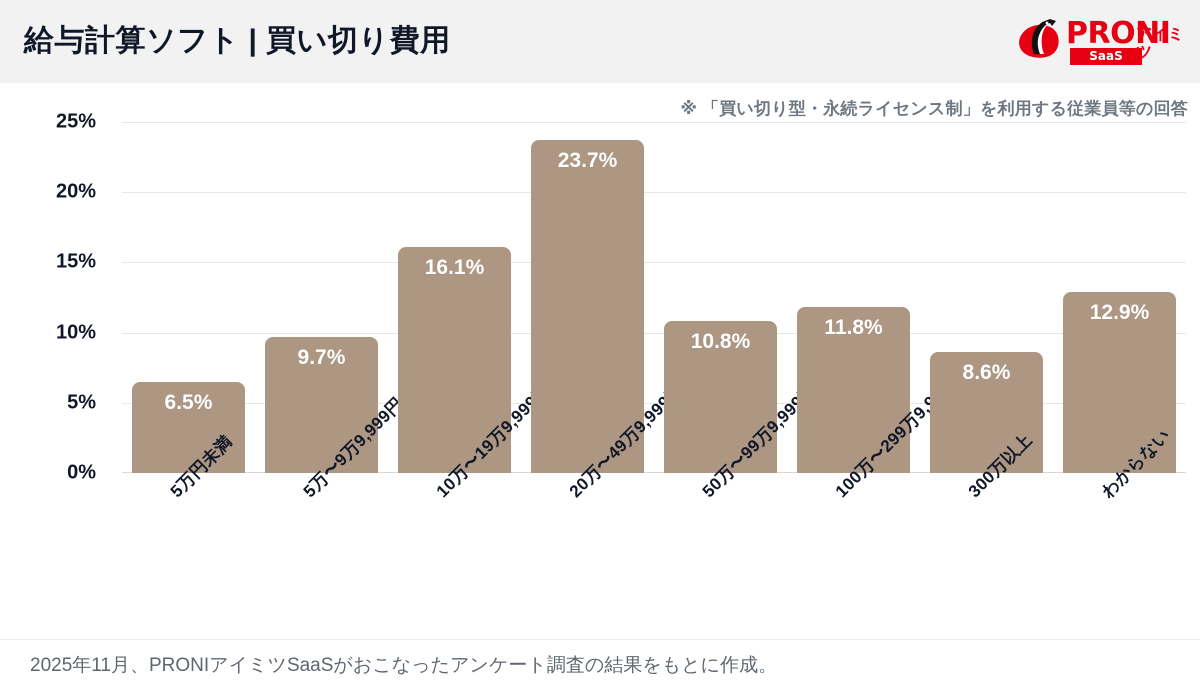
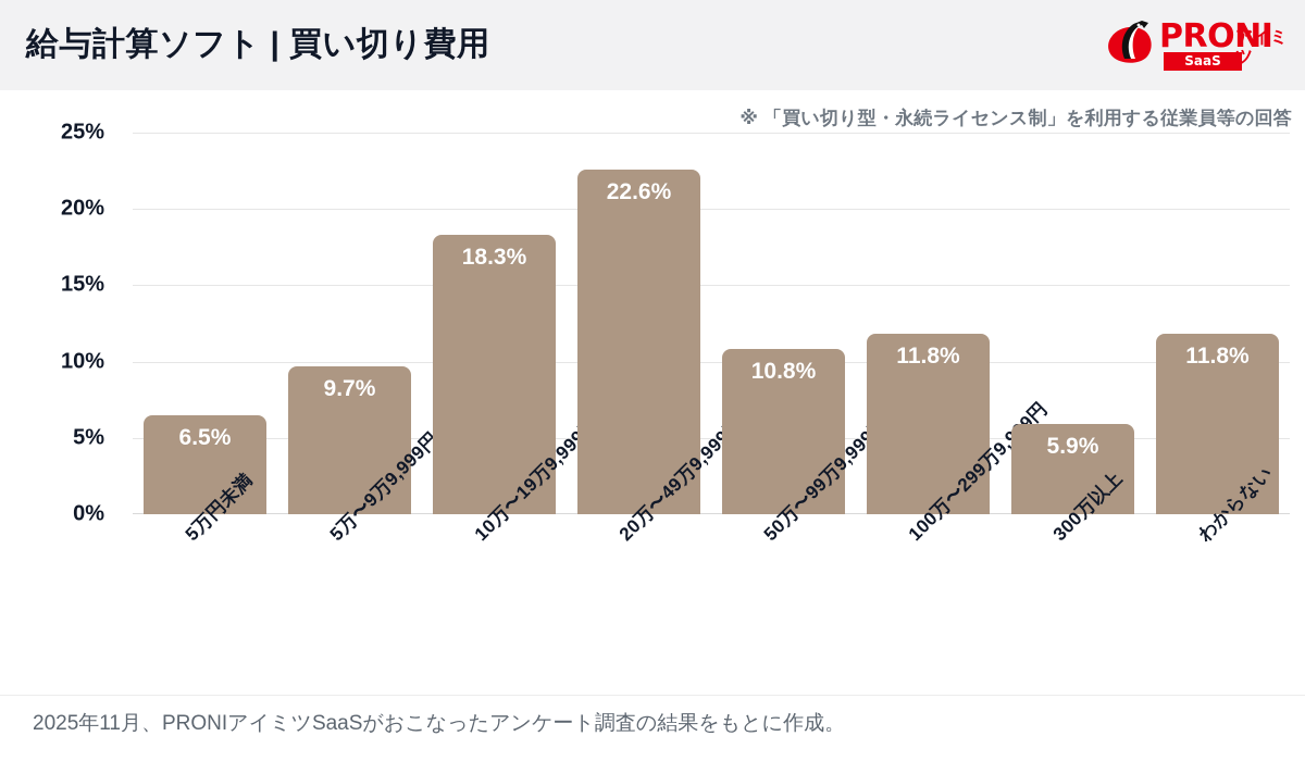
10万〜19万9,999円: 16.1% -> 18.3%
20万〜49万9,999円: 23.7% -> 22.6%
300万以上: 8.6% -> 5.9%
わからない: 12.9% -> 11.8%
